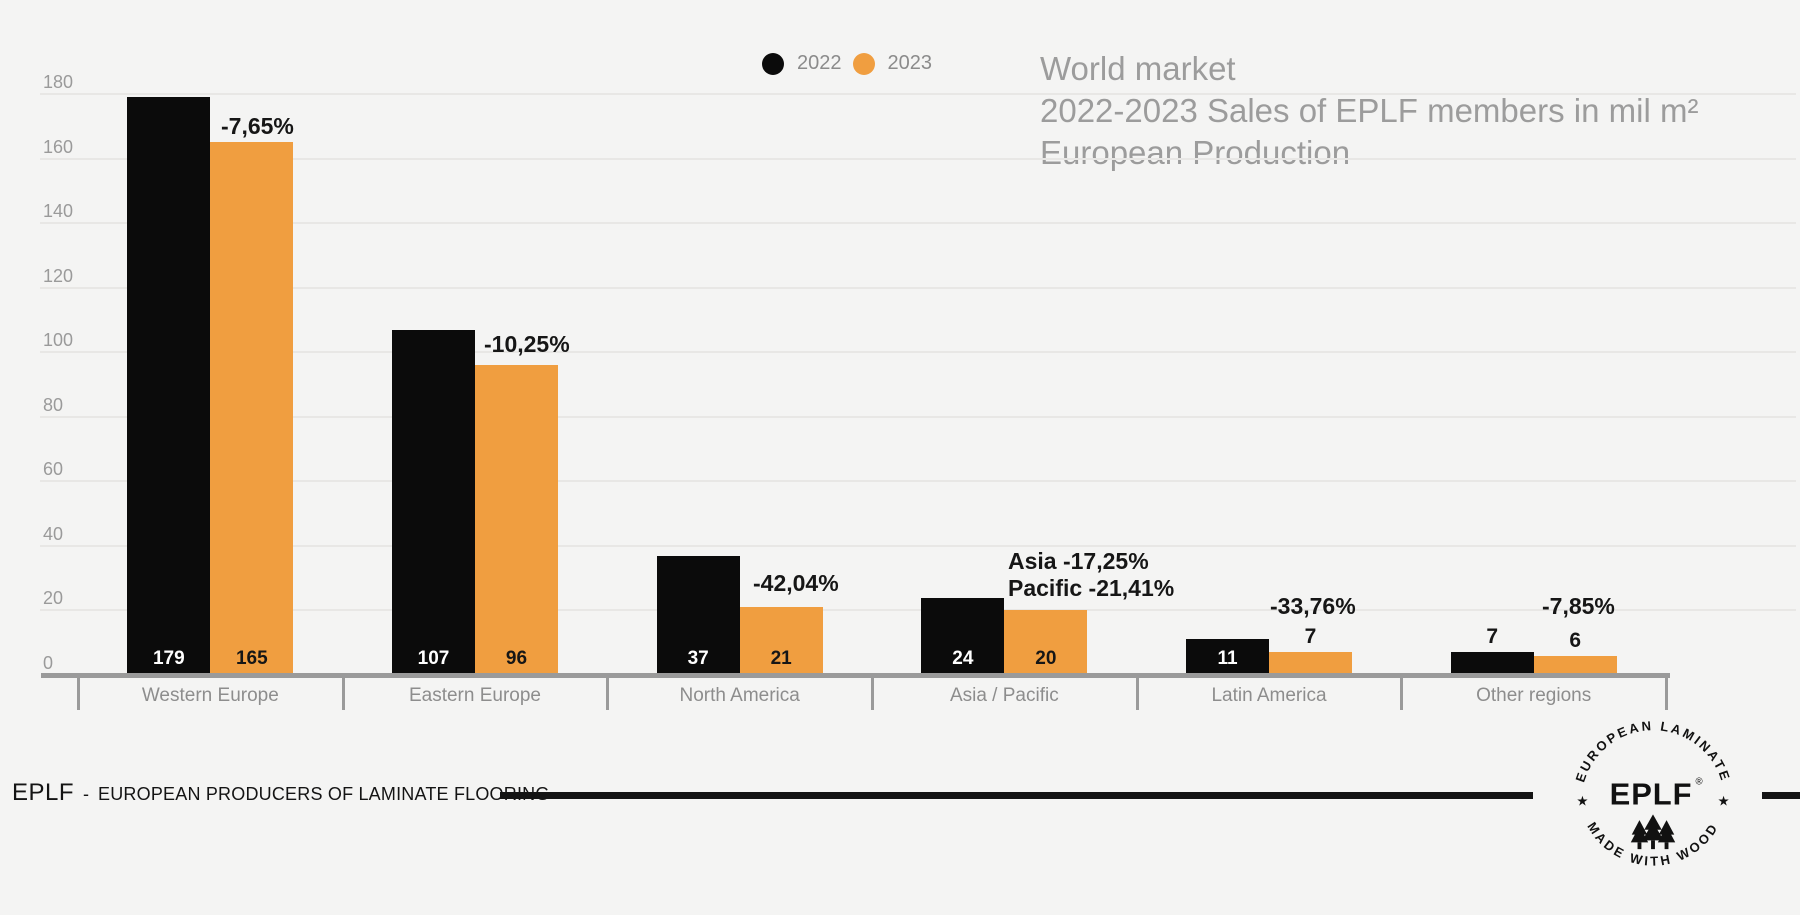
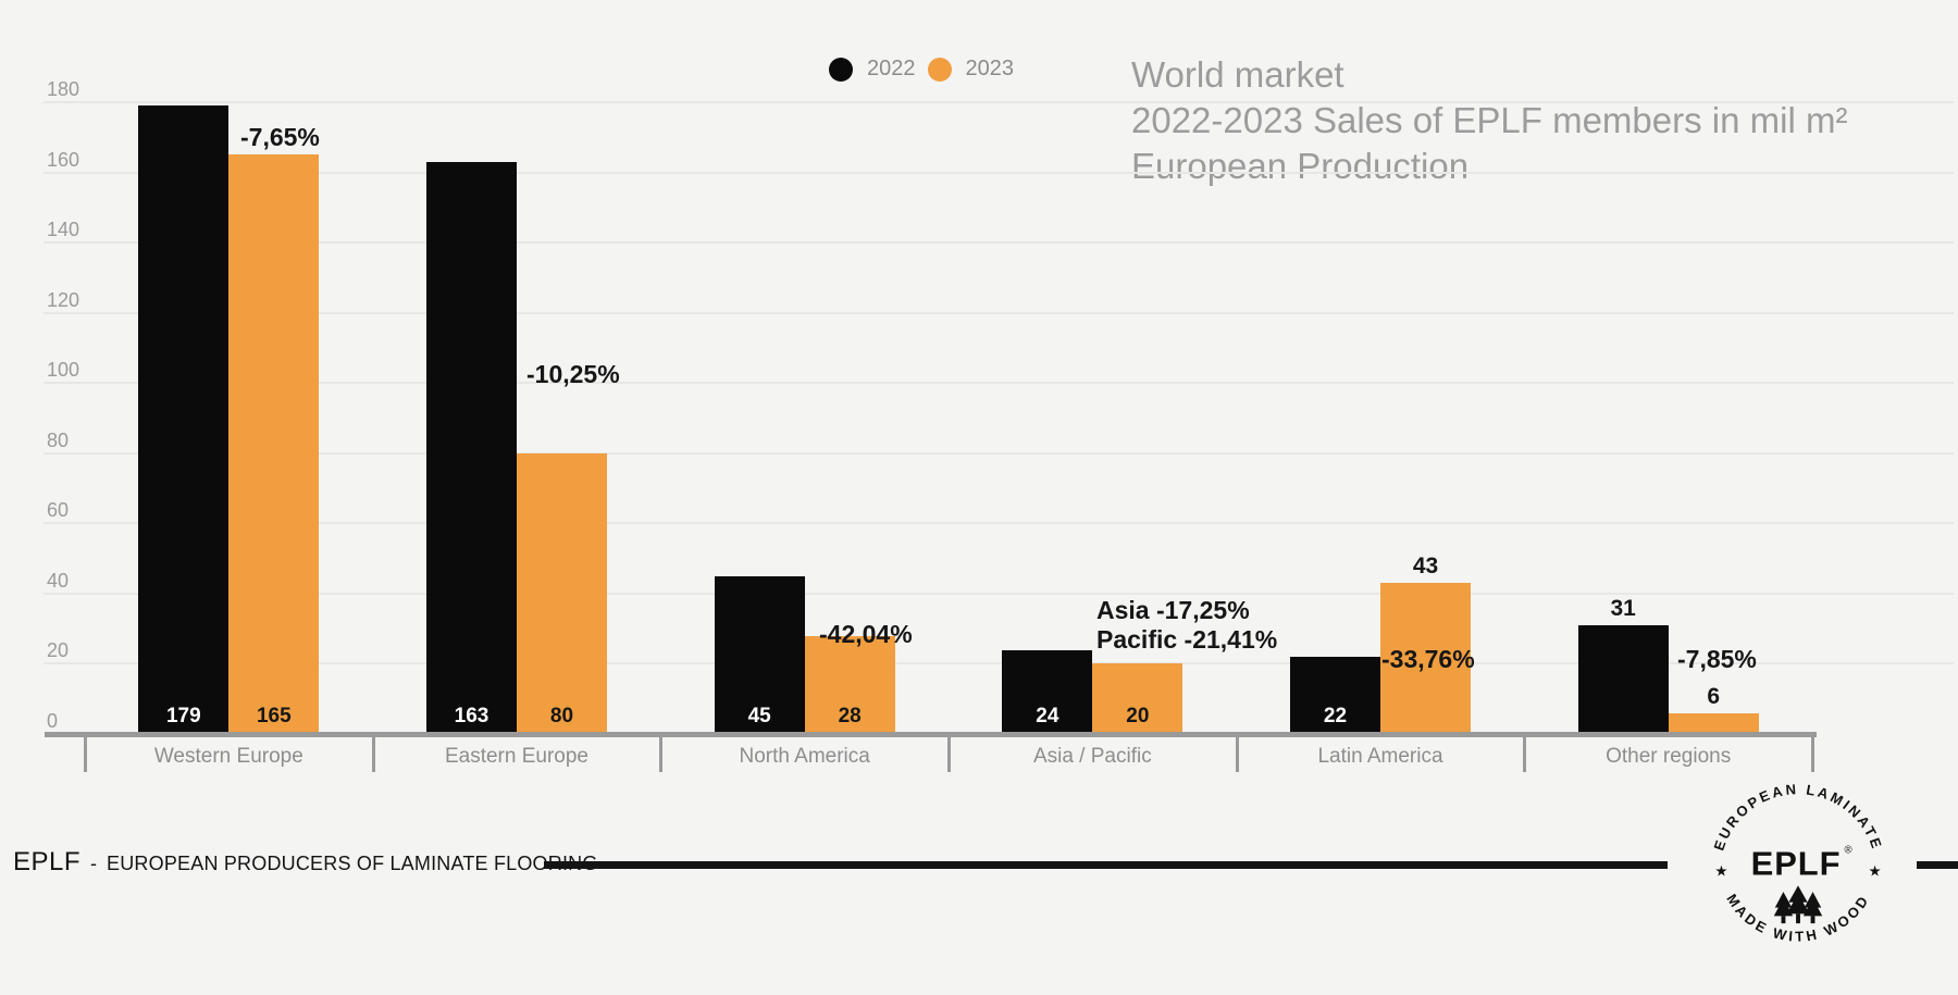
2022/Eastern Europe: 107 -> 163
2023/Eastern Europe: 96 -> 80
2022/North America: 37 -> 45
2023/North America: 21 -> 28
2022/Latin America: 11 -> 22
2023/Latin America: 7 -> 43
2022/Other regions: 7 -> 31
